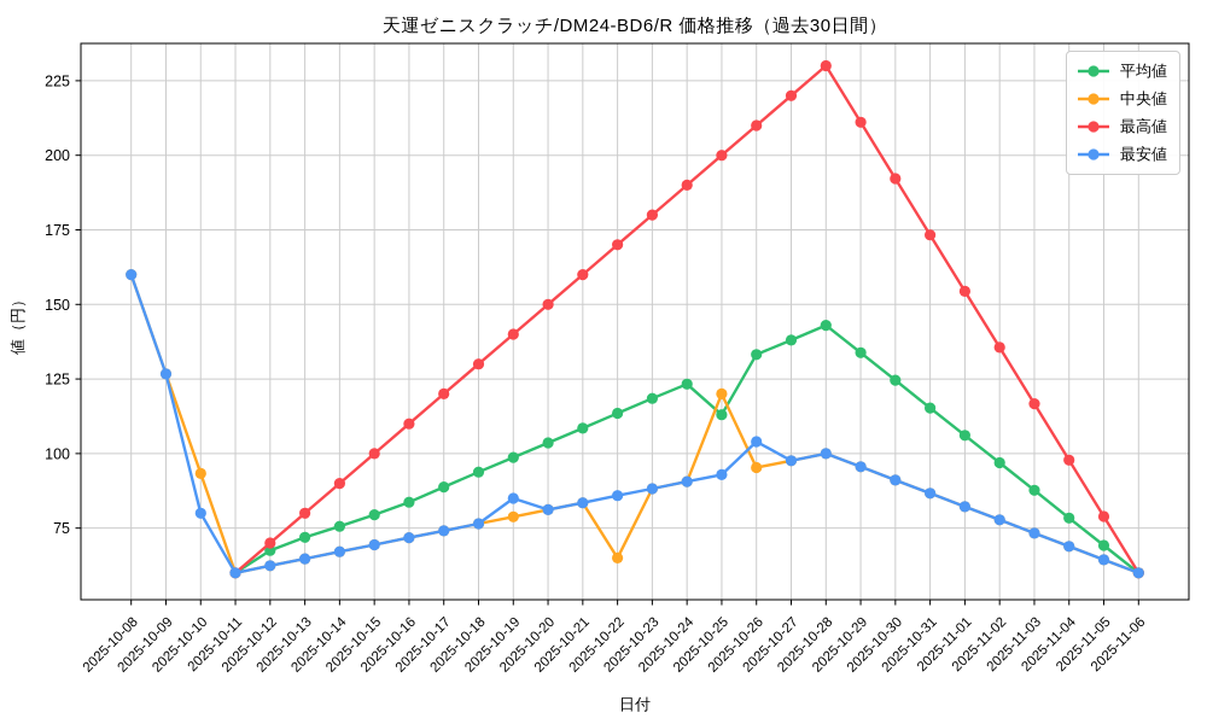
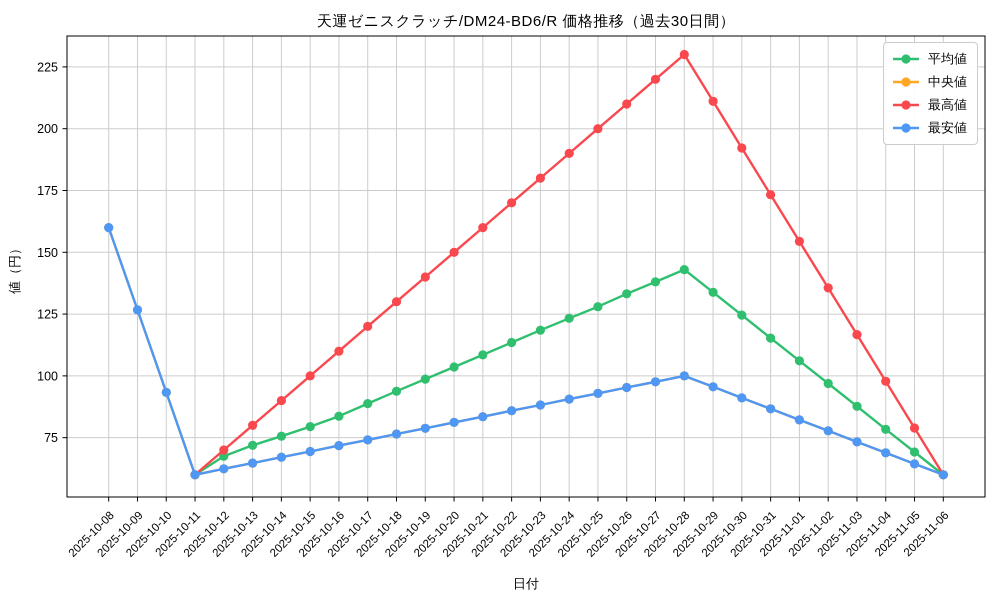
最安値/2025-10-10: 80 -> 93
最安値/2025-10-19: 85 -> 79
中央値/2025-10-22: 65 -> 86
平均値/2025-10-25: 113 -> 128
中央値/2025-10-25: 120 -> 93
最安値/2025-10-26: 104 -> 95
